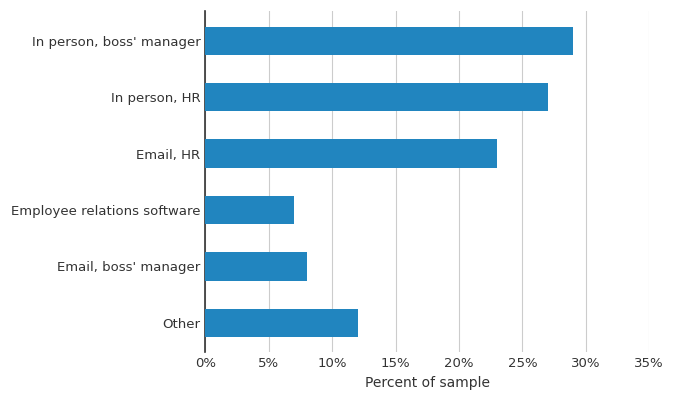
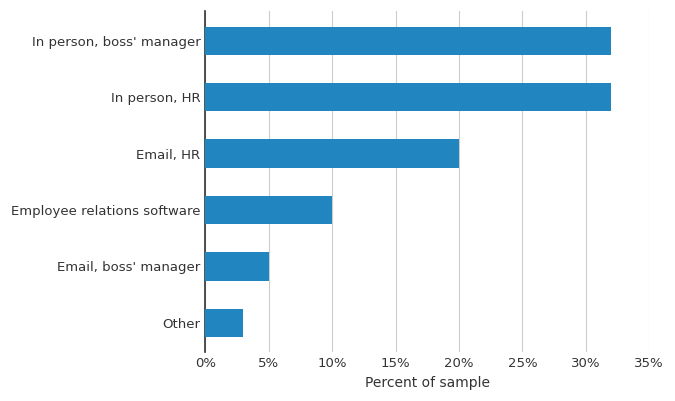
In person, boss' manager: 29% -> 32%
In person, HR: 27% -> 32%
Email, HR: 23% -> 20%
Employee relations software: 7% -> 10%
Email, boss' manager: 8% -> 5%
Other: 12% -> 3%
